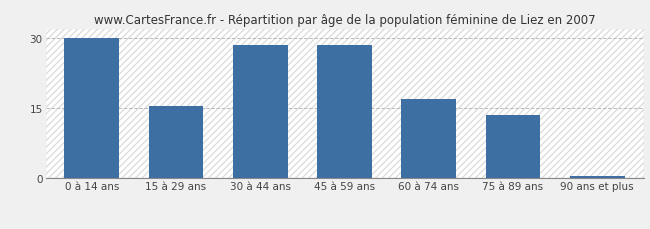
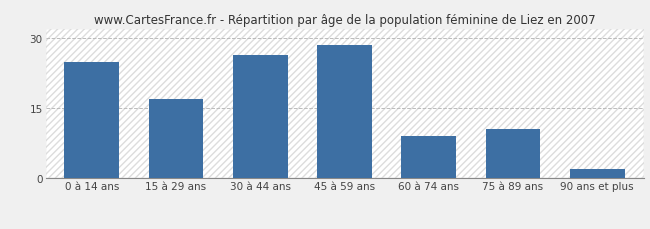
0 à 14 ans: 30.0 -> 25.0
15 à 29 ans: 15.5 -> 17.0
30 à 44 ans: 28.5 -> 26.5
60 à 74 ans: 17.0 -> 9.0
75 à 89 ans: 13.5 -> 10.5
90 ans et plus: 0.5 -> 2.0
